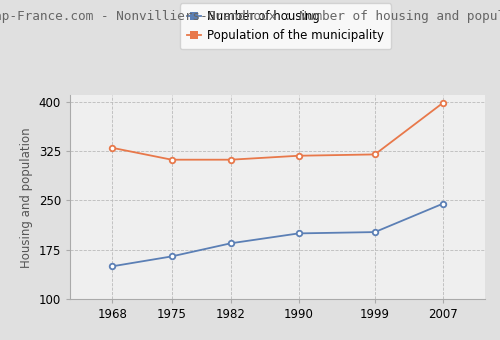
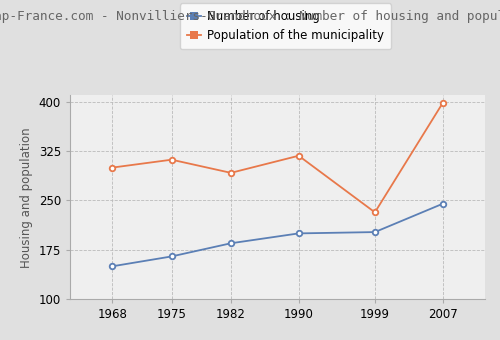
Population of the municipality/1968: 330 -> 300
Population of the municipality/1982: 312 -> 292
Population of the municipality/1999: 320 -> 232
